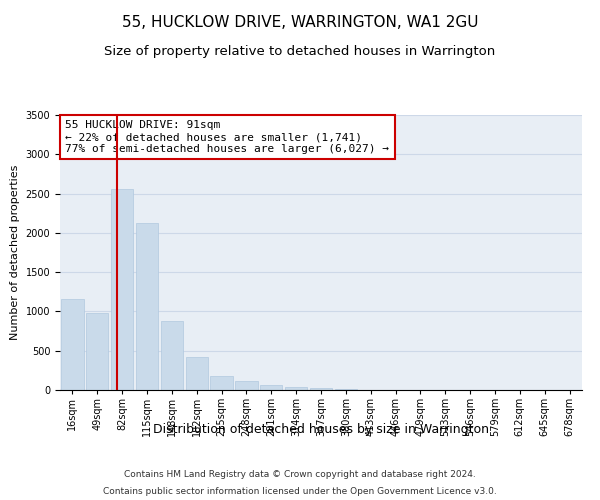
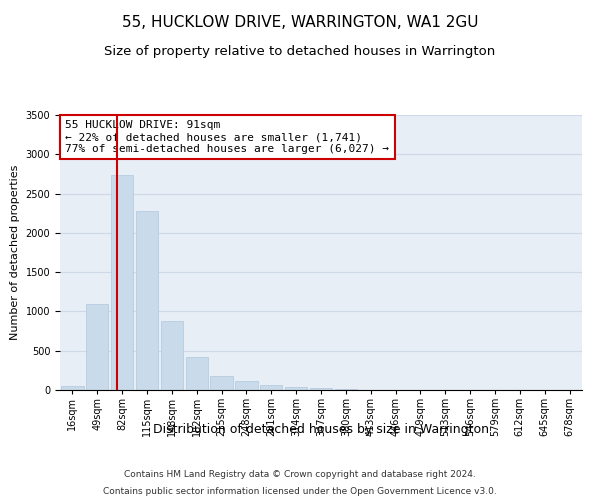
16sqm: 1160 -> 50
49sqm: 980 -> 1090
82sqm: 2560 -> 2730
115sqm: 2120 -> 2280
